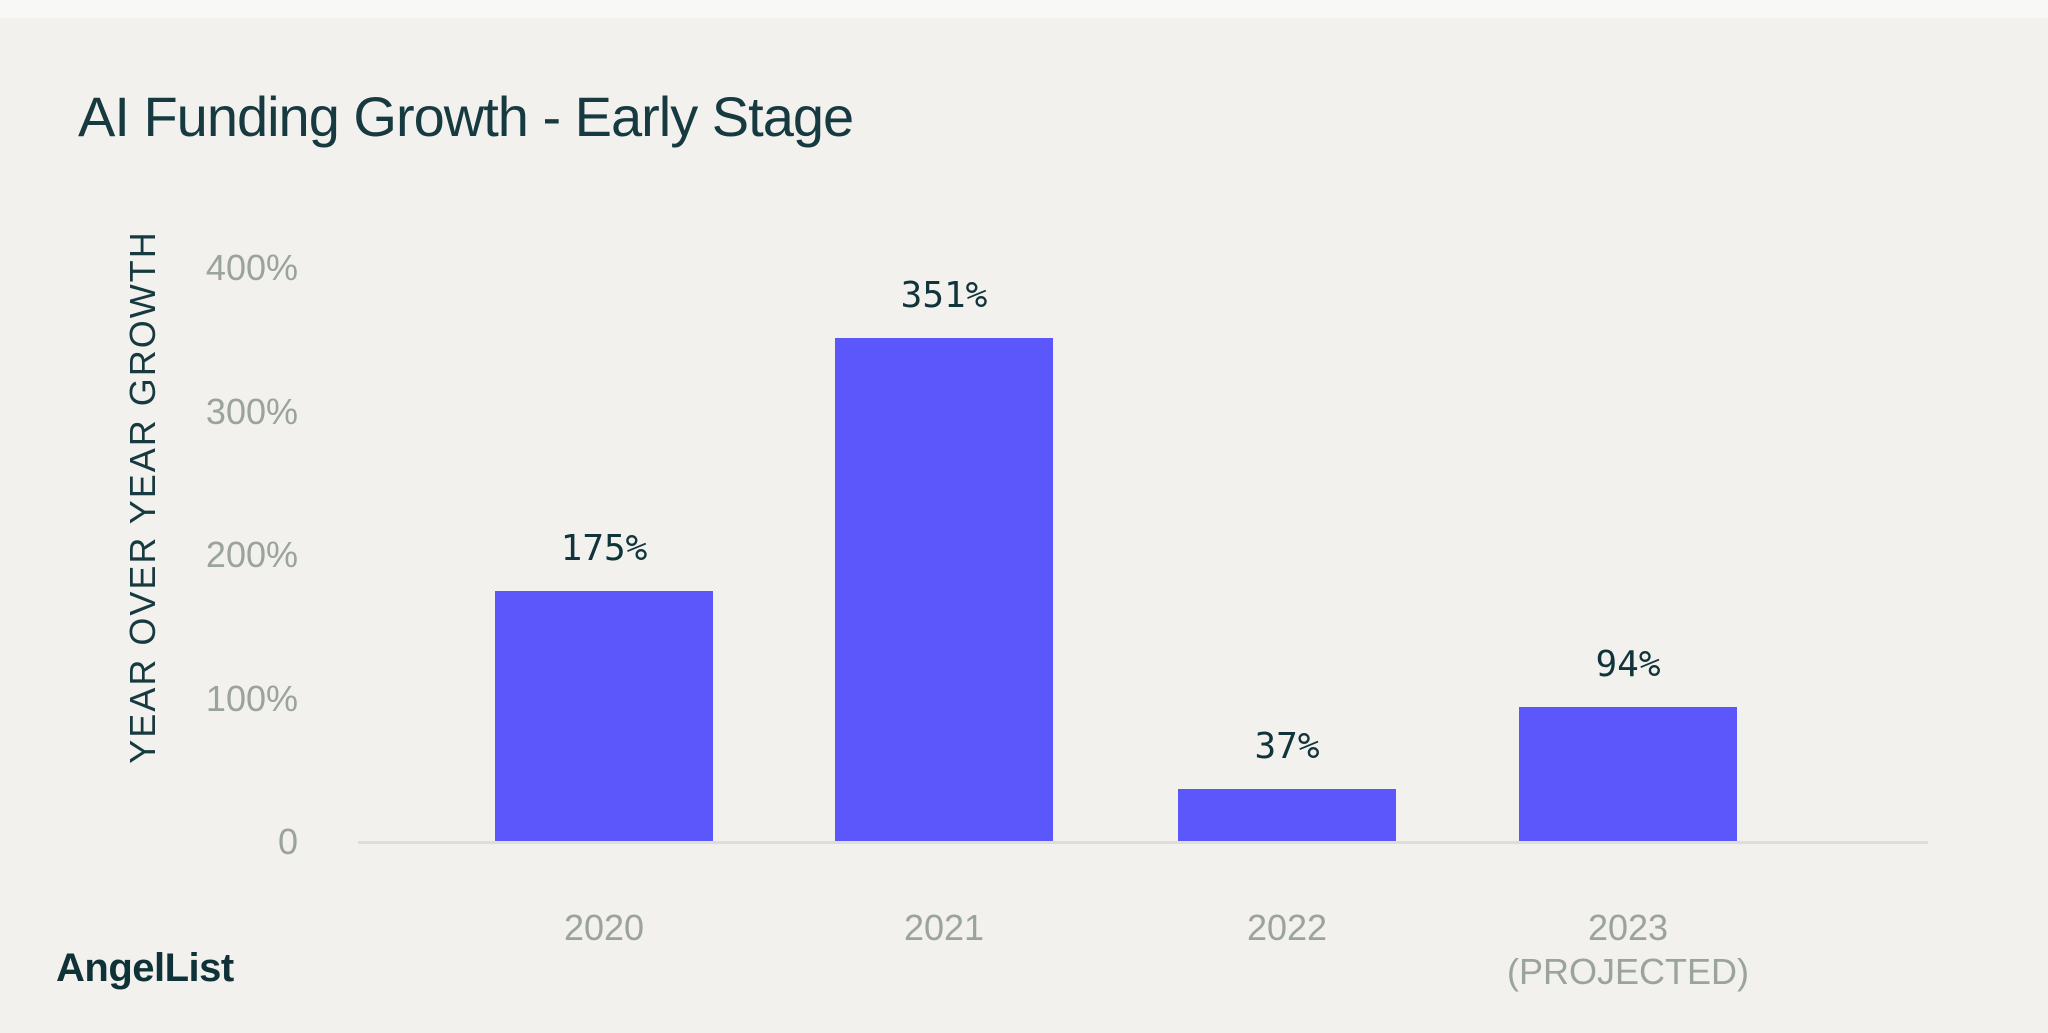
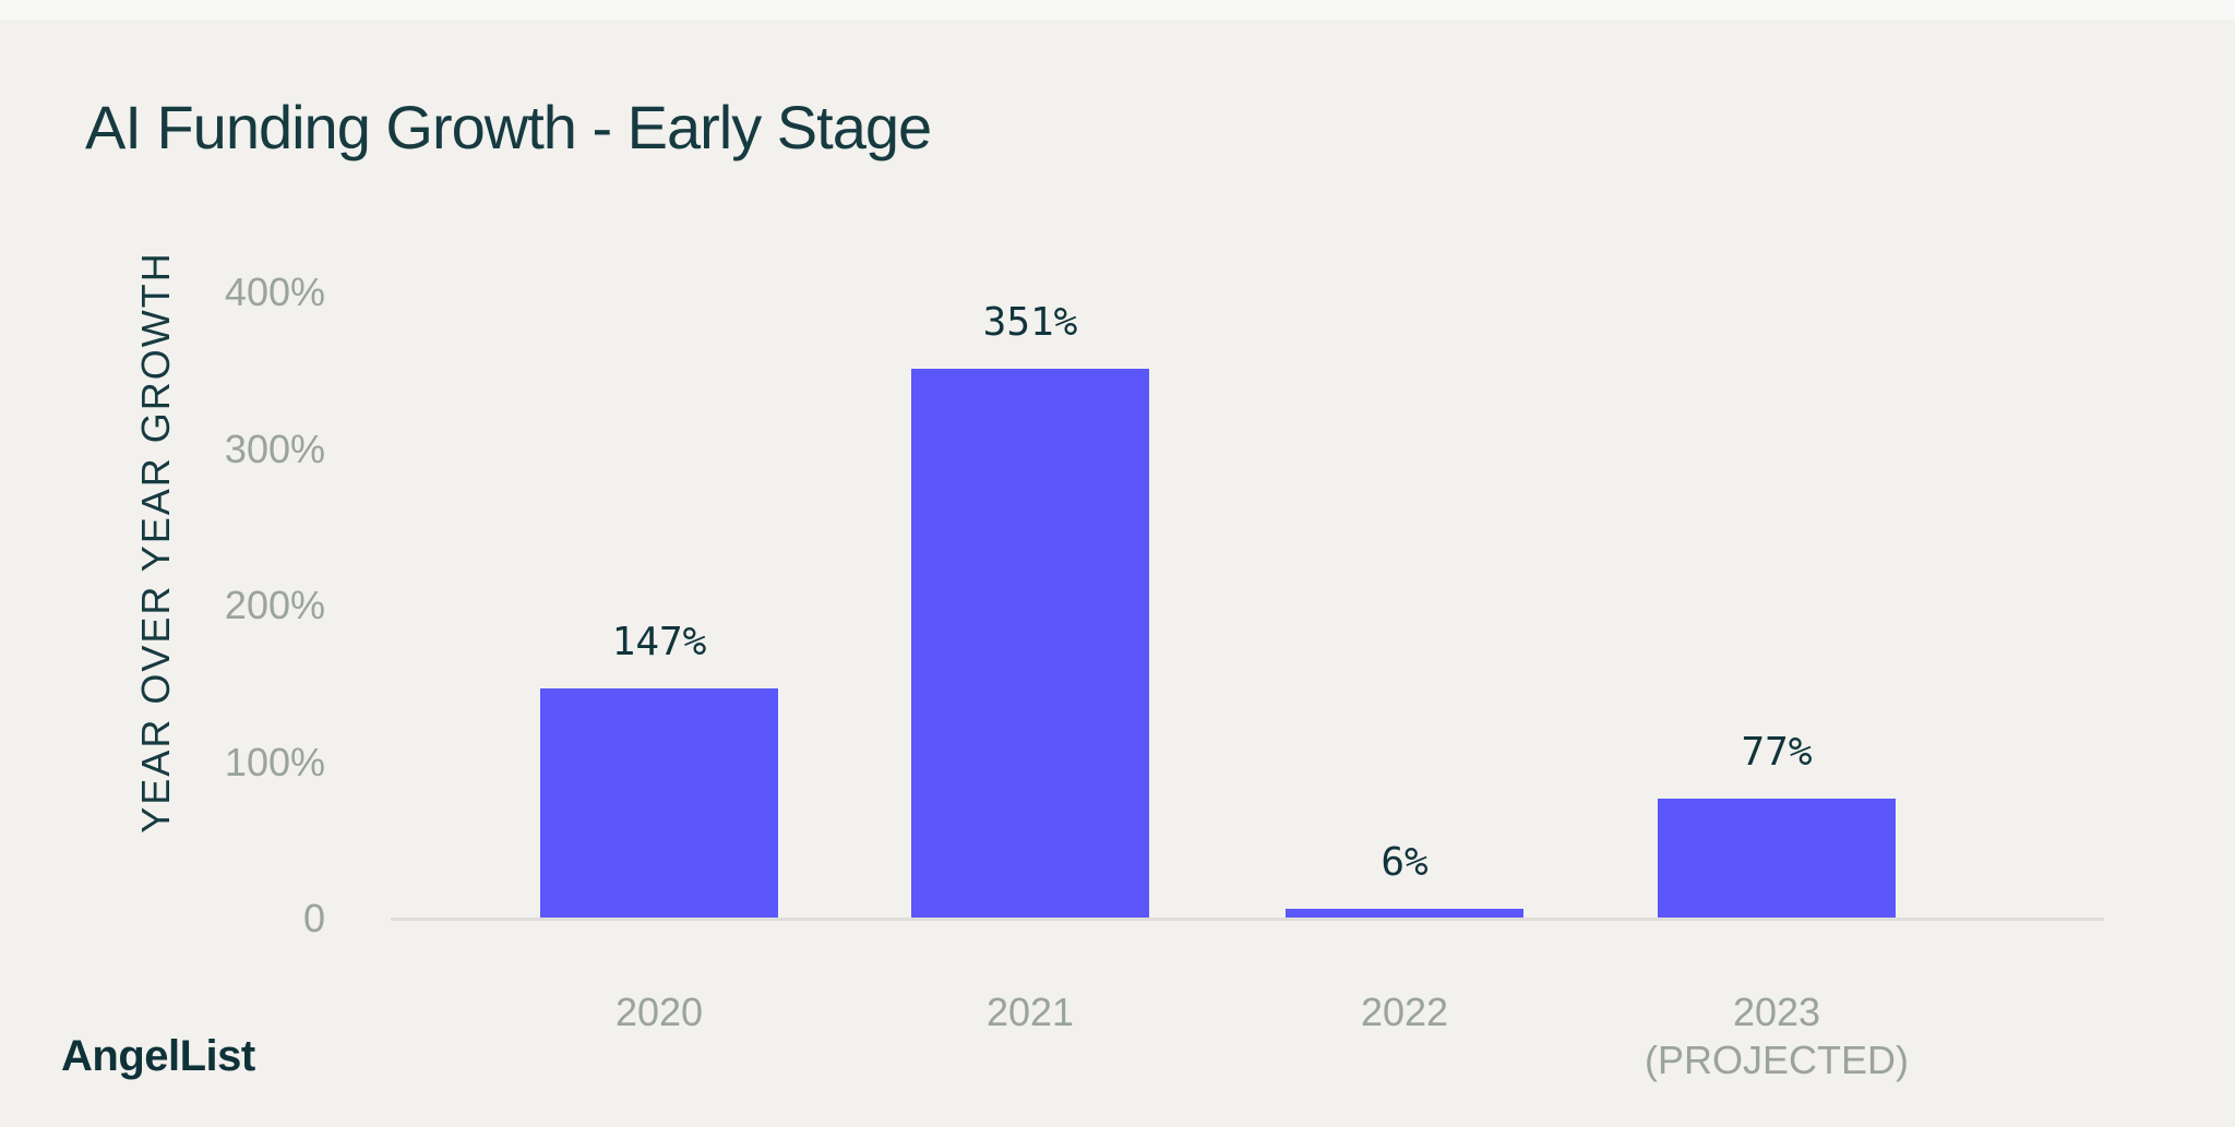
2020: 175% -> 147%
2022: 37% -> 6%
2023: 94% -> 77%
